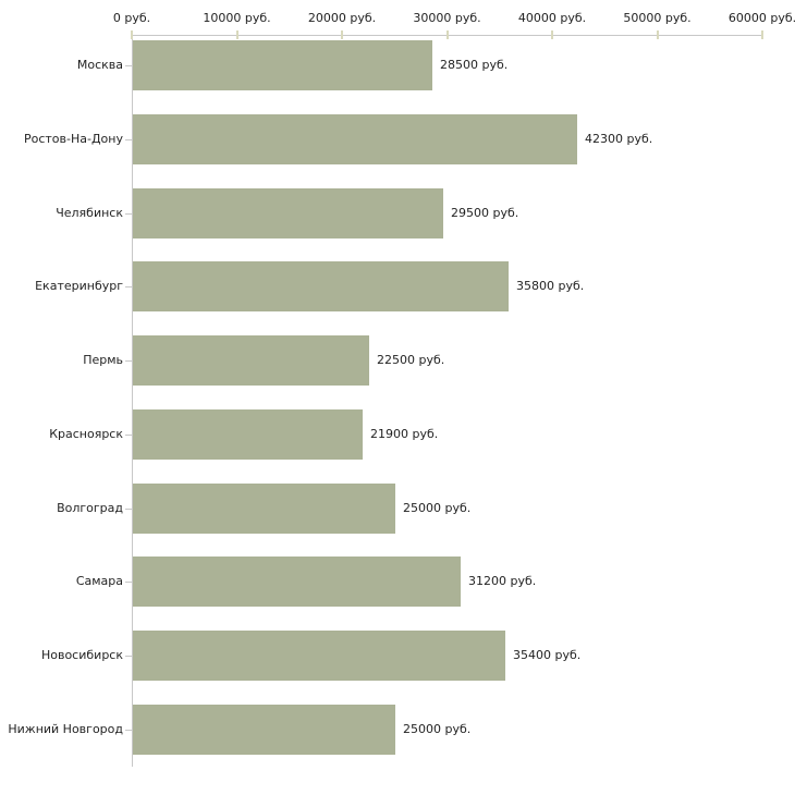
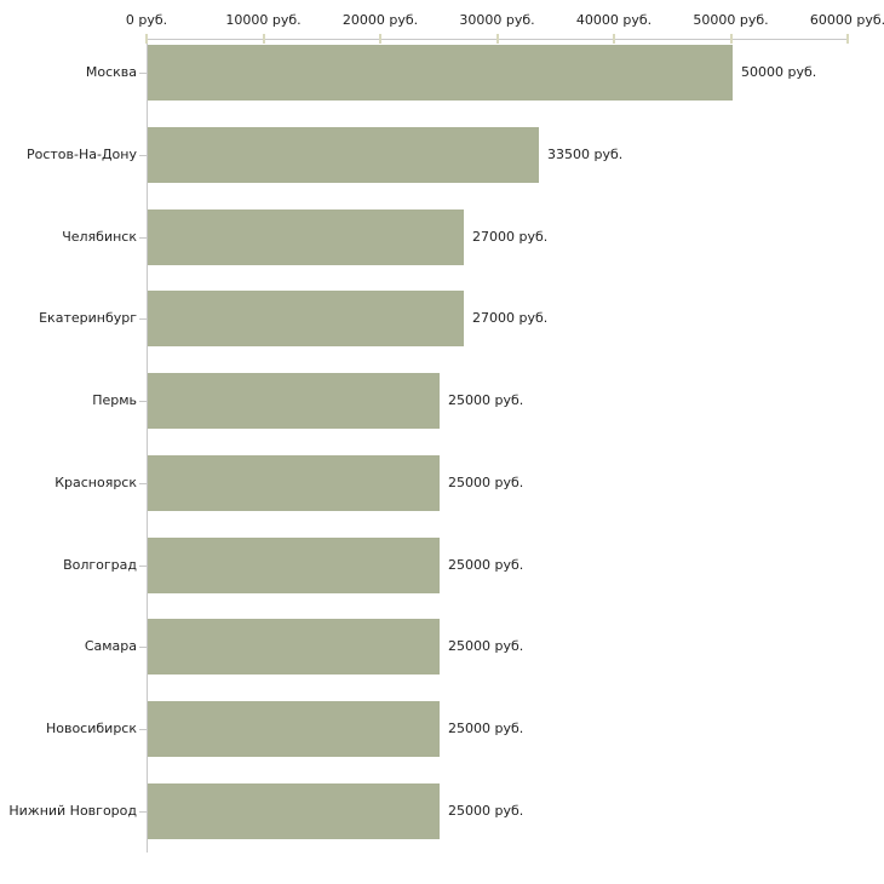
Москва: 28500 -> 50000
Ростов-На-Дону: 42300 -> 33500
Челябинск: 29500 -> 27000
Екатеринбург: 35800 -> 27000
Пермь: 22500 -> 25000
Красноярск: 21900 -> 25000
Самара: 31200 -> 25000
Новосибирск: 35400 -> 25000
